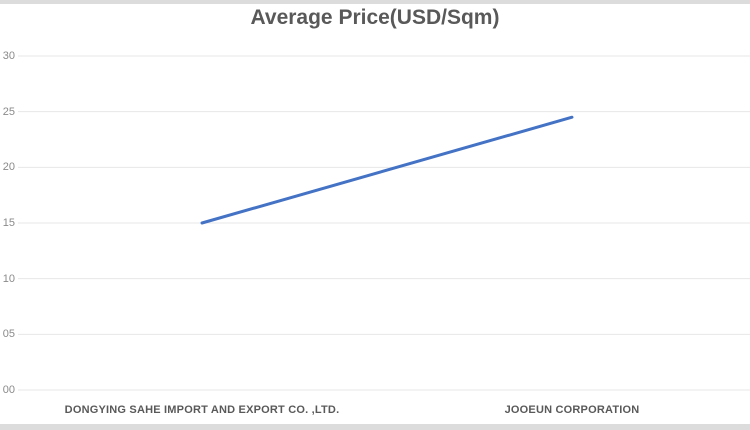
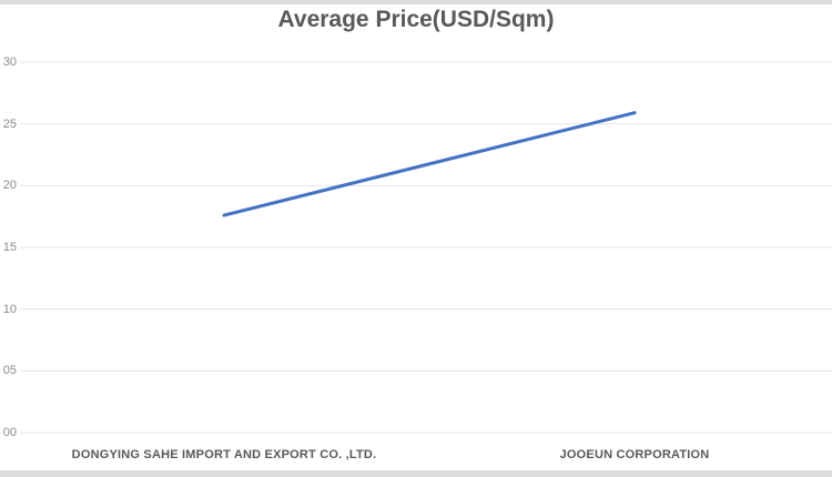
DONGYING SAHE IMPORT AND EXPORT CO. ,LTD.: 15.0 -> 17.6
JOOEUN CORPORATION: 24.5 -> 25.9
